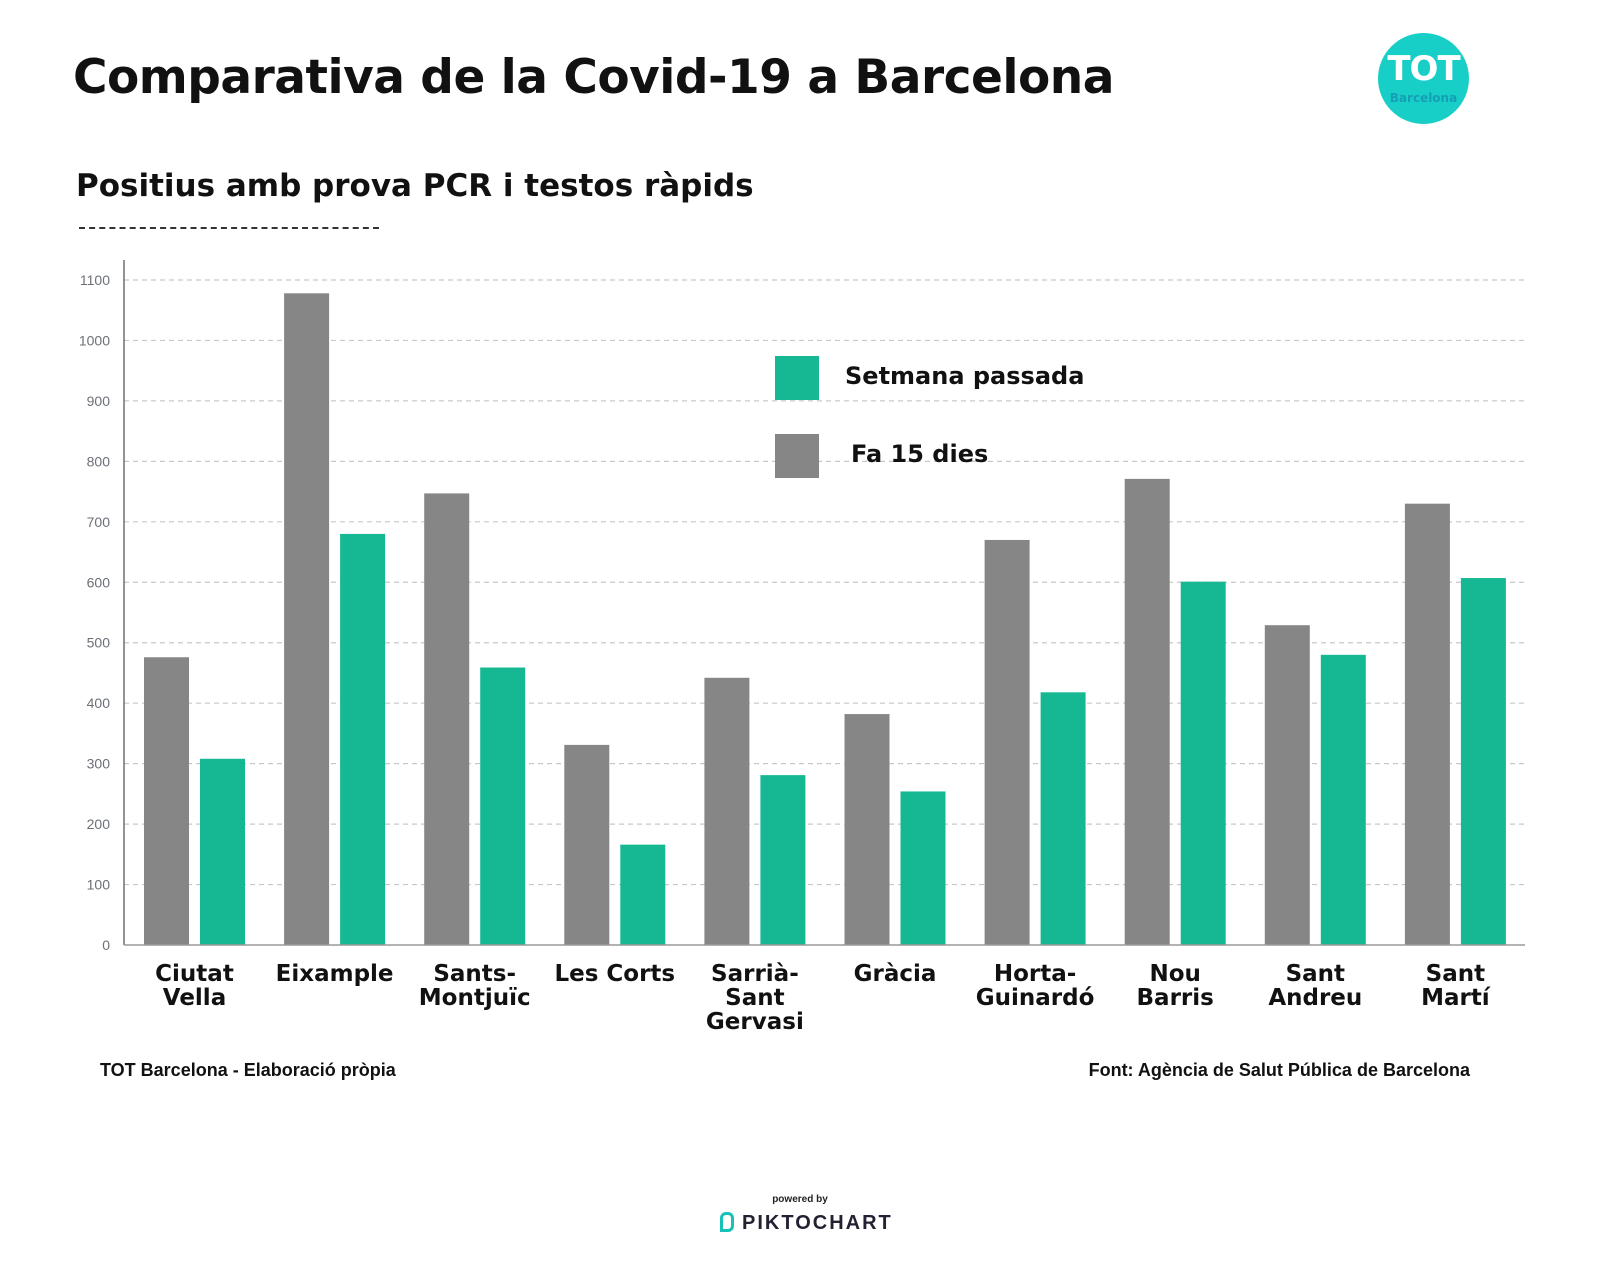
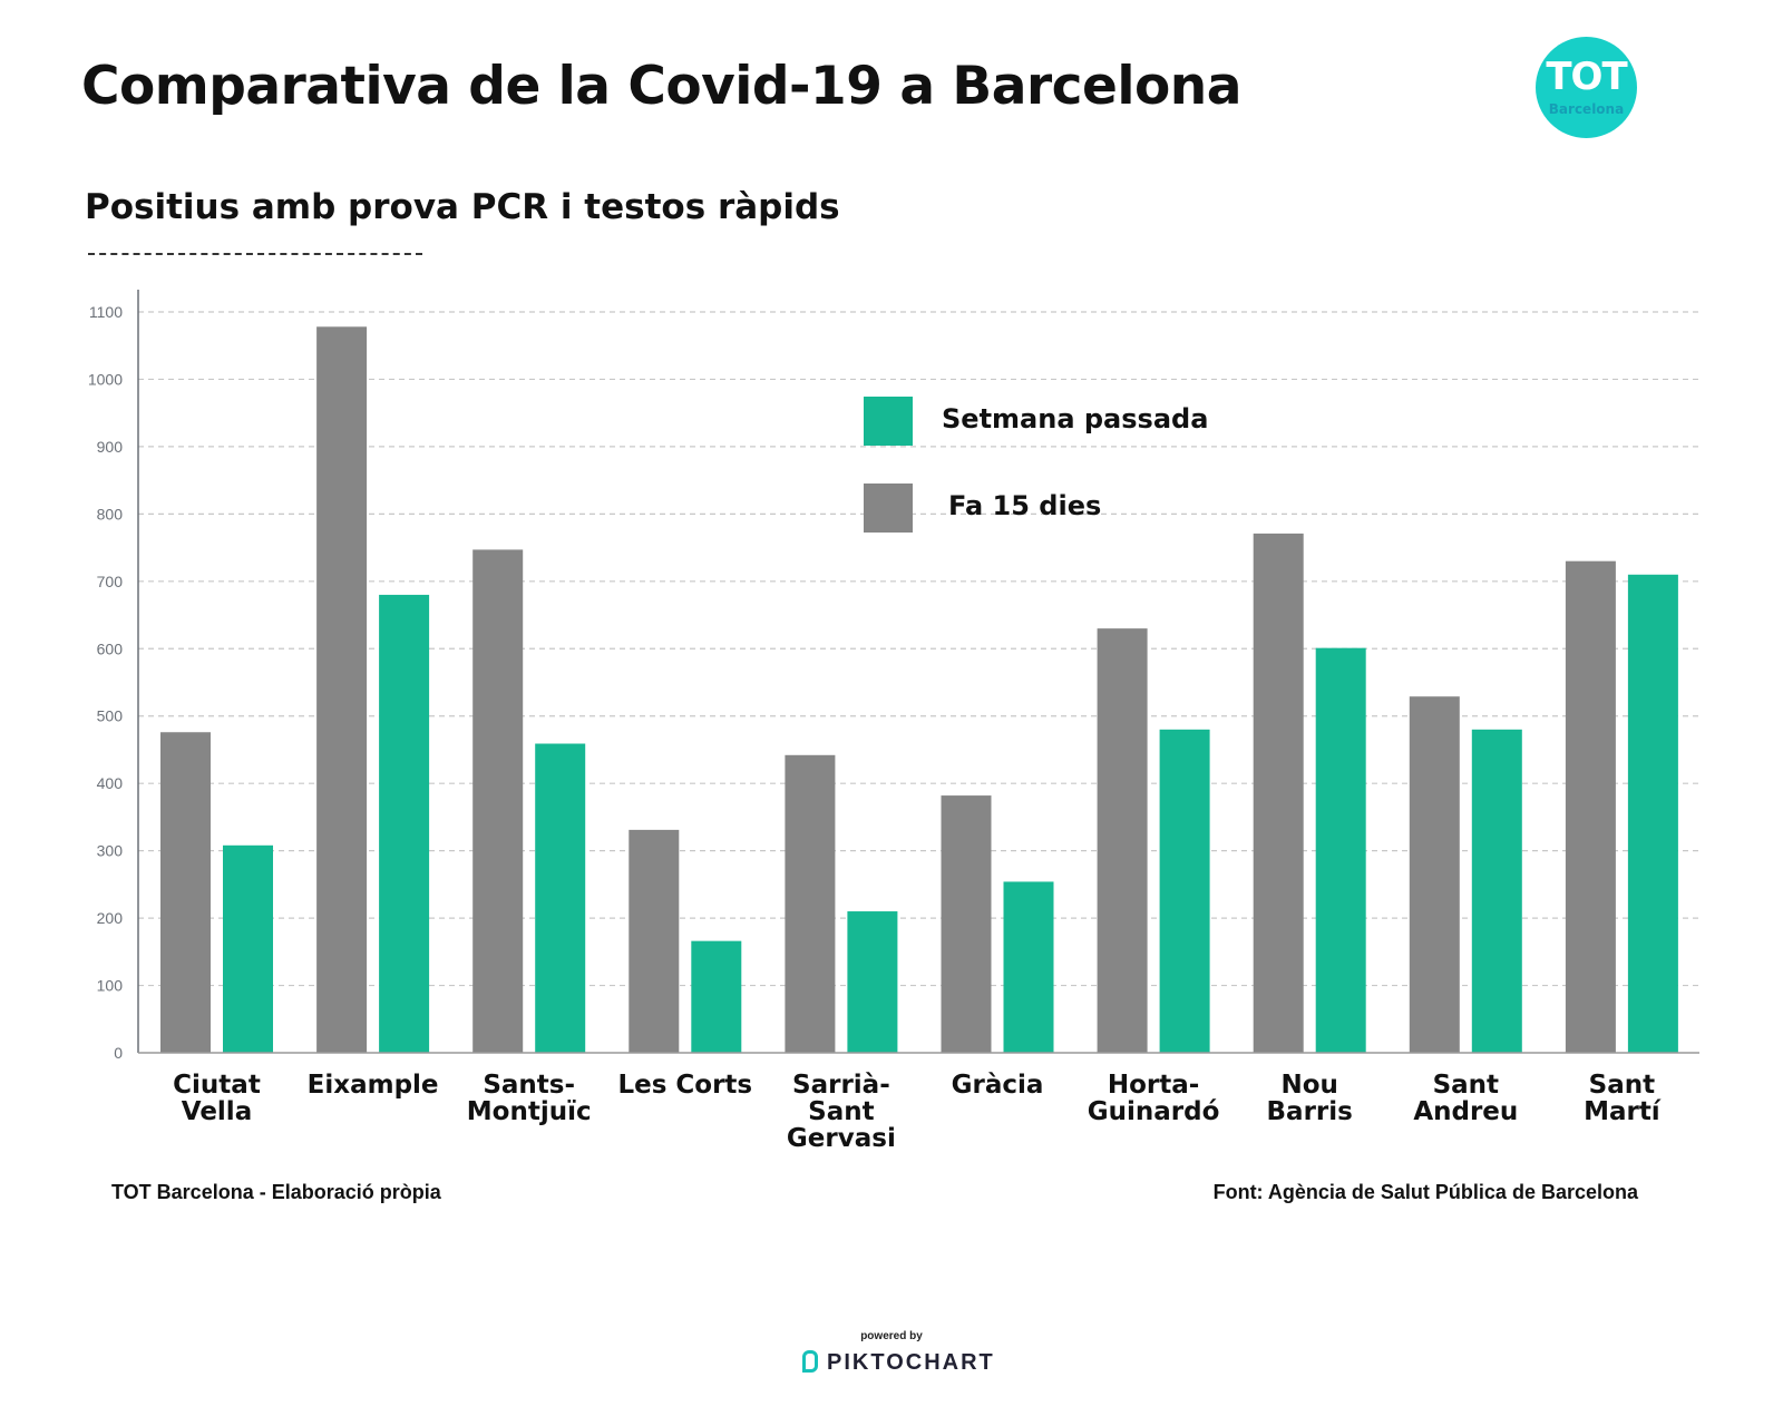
Setmana passada/Sarrià-Sant Gervasi: 280 -> 210
Fa 15 dies/Horta-Guinardó: 670 -> 630
Setmana passada/Horta-Guinardó: 420 -> 480
Setmana passada/Sant Martí: 610 -> 710
